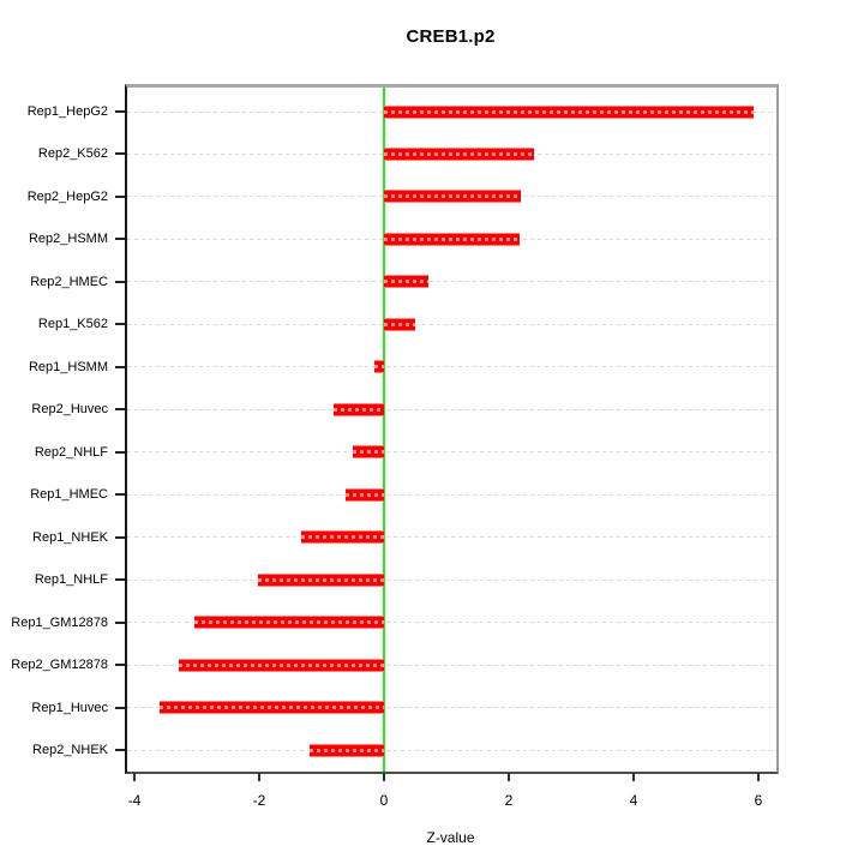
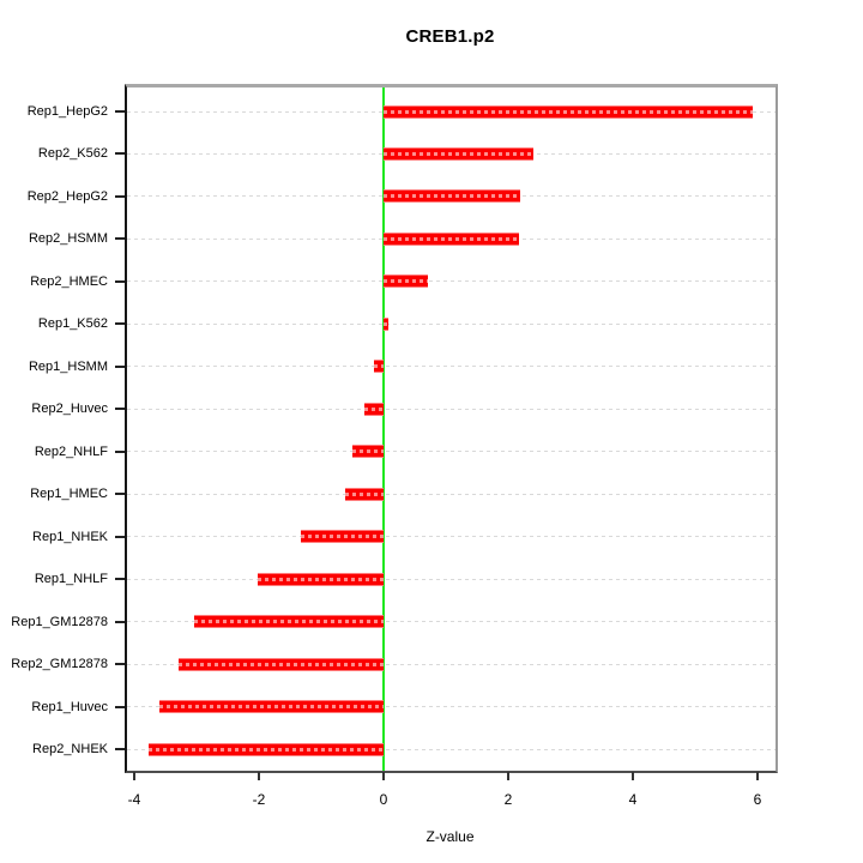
Rep1_K562: 0.5 -> 0.1
Rep2_Huvec: -0.8 -> -0.3
Rep2_NHEK: -1.2 -> -3.8
